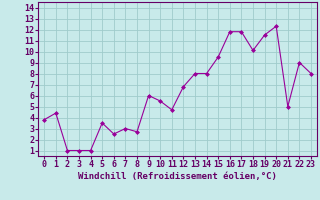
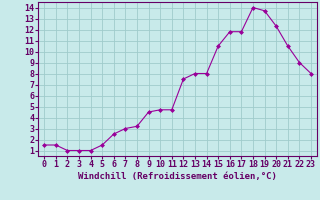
0: 3.8 -> 1.5
1: 4.4 -> 1.5
5: 3.5 -> 1.5
8: 2.7 -> 3.2
9: 6.0 -> 4.5
10: 5.5 -> 4.7
12: 6.8 -> 7.5
15: 9.5 -> 10.5
18: 10.1 -> 14.0
19: 11.5 -> 13.7
21: 5.0 -> 10.5
